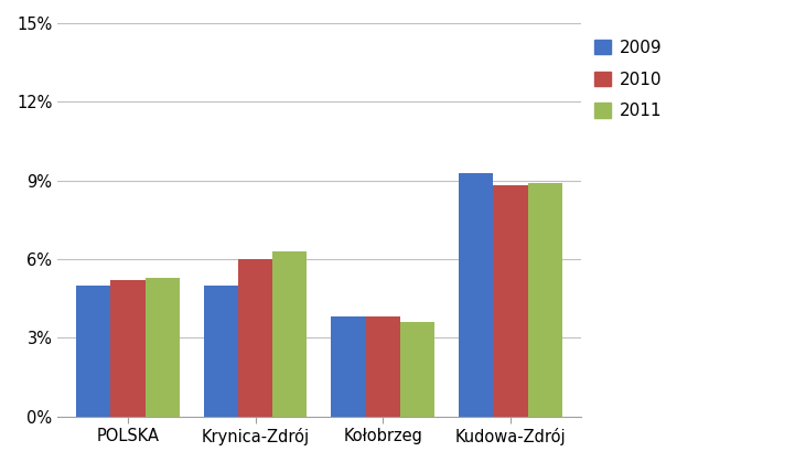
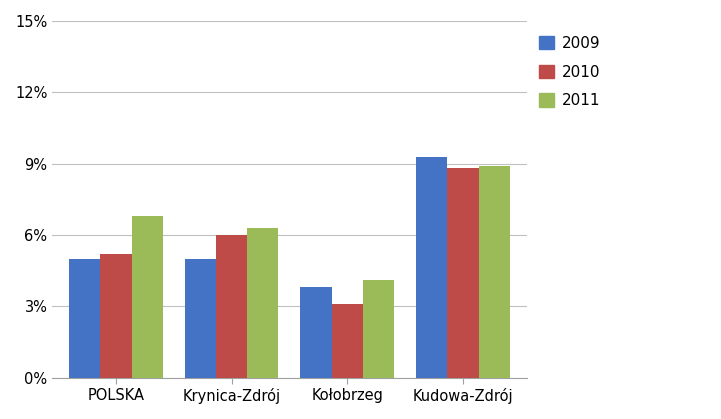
2011/POLSKA: 5.3% -> 6.8%
2010/Kołobrzeg: 3.8% -> 3.1%
2011/Kołobrzeg: 3.6% -> 4.1%
